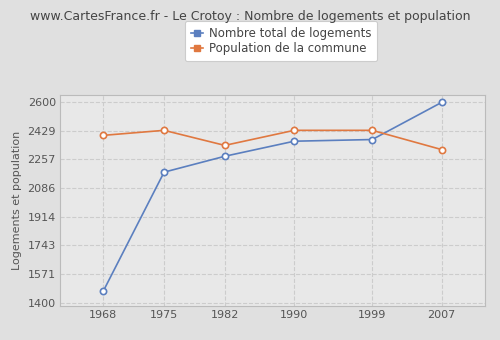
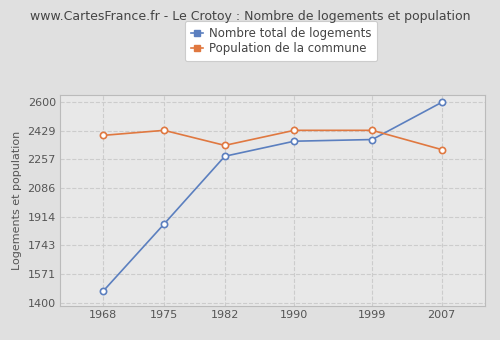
Nombre total de logements/1975: 2180 -> 1870
